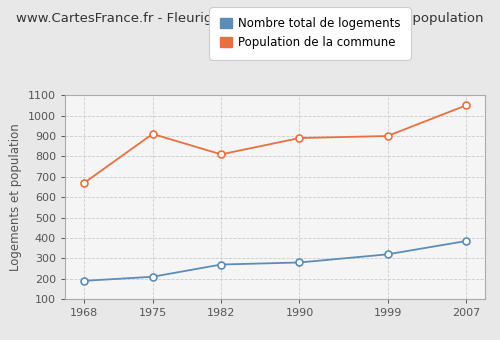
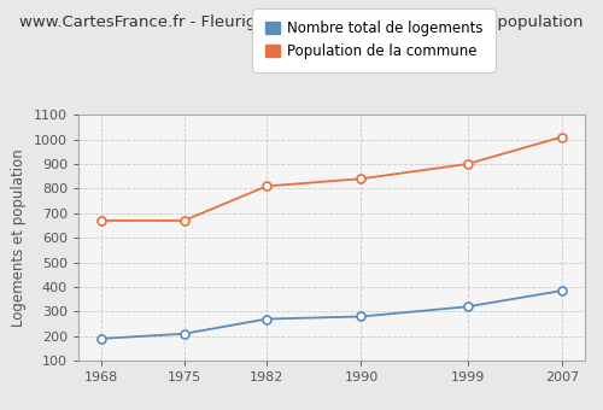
Population de la commune/1975: 910 -> 670
Population de la commune/1990: 890 -> 840
Population de la commune/2007: 1050 -> 1010
